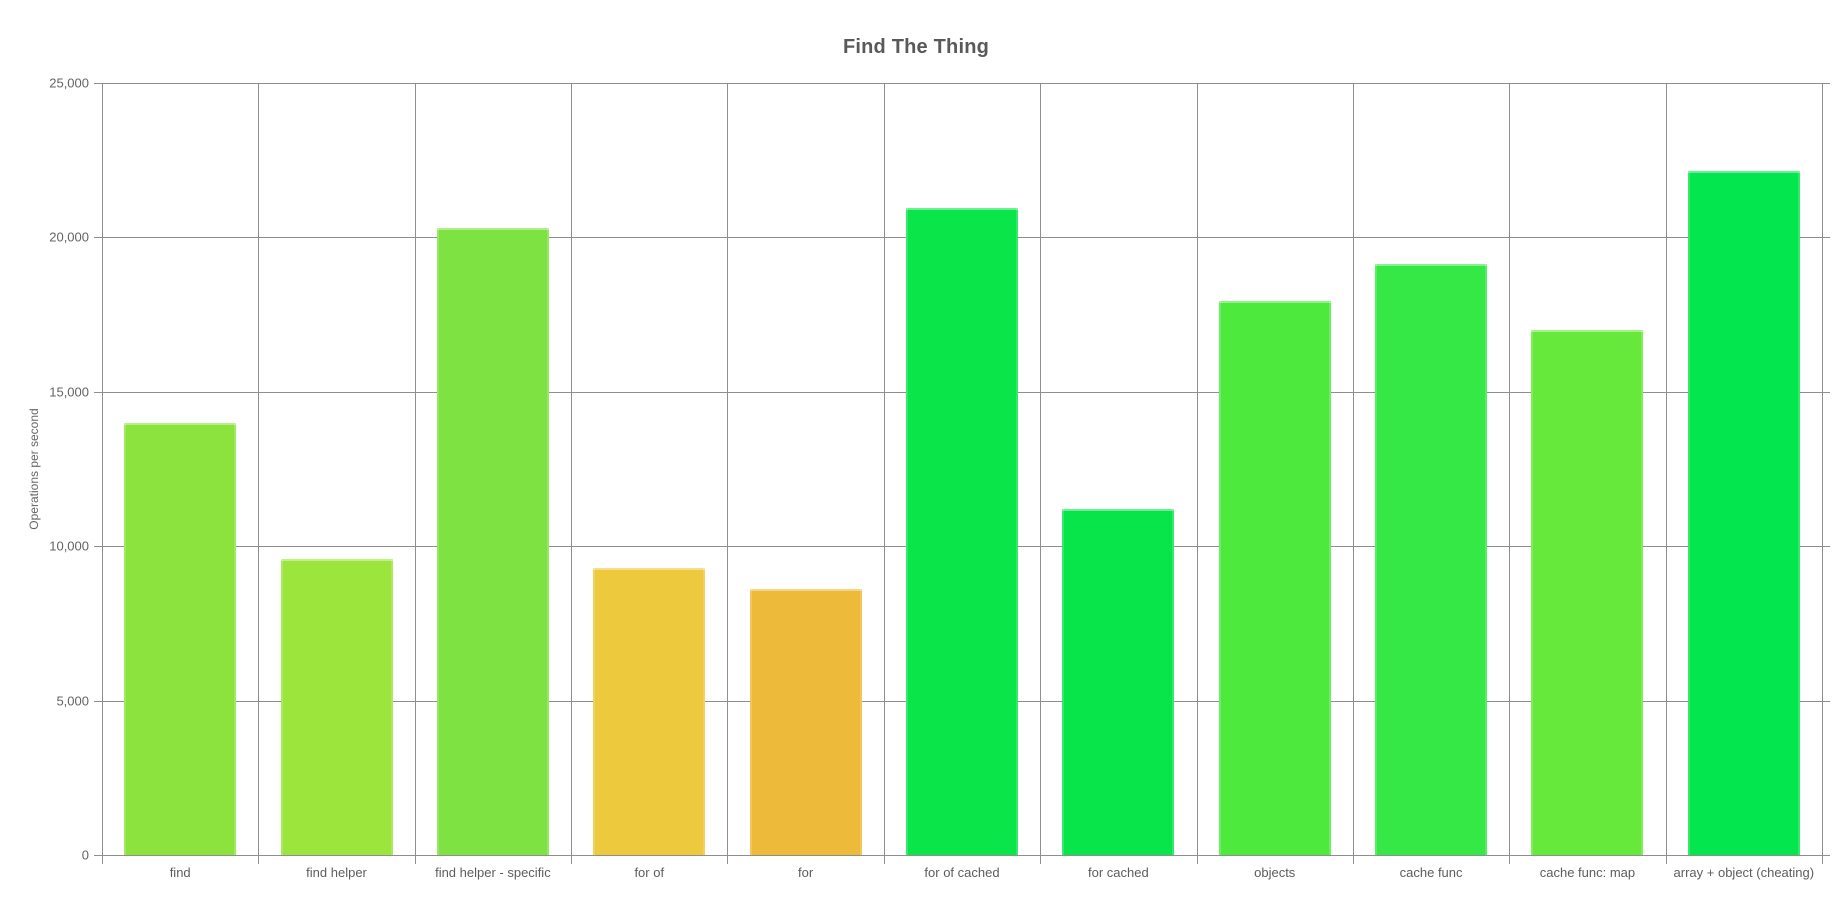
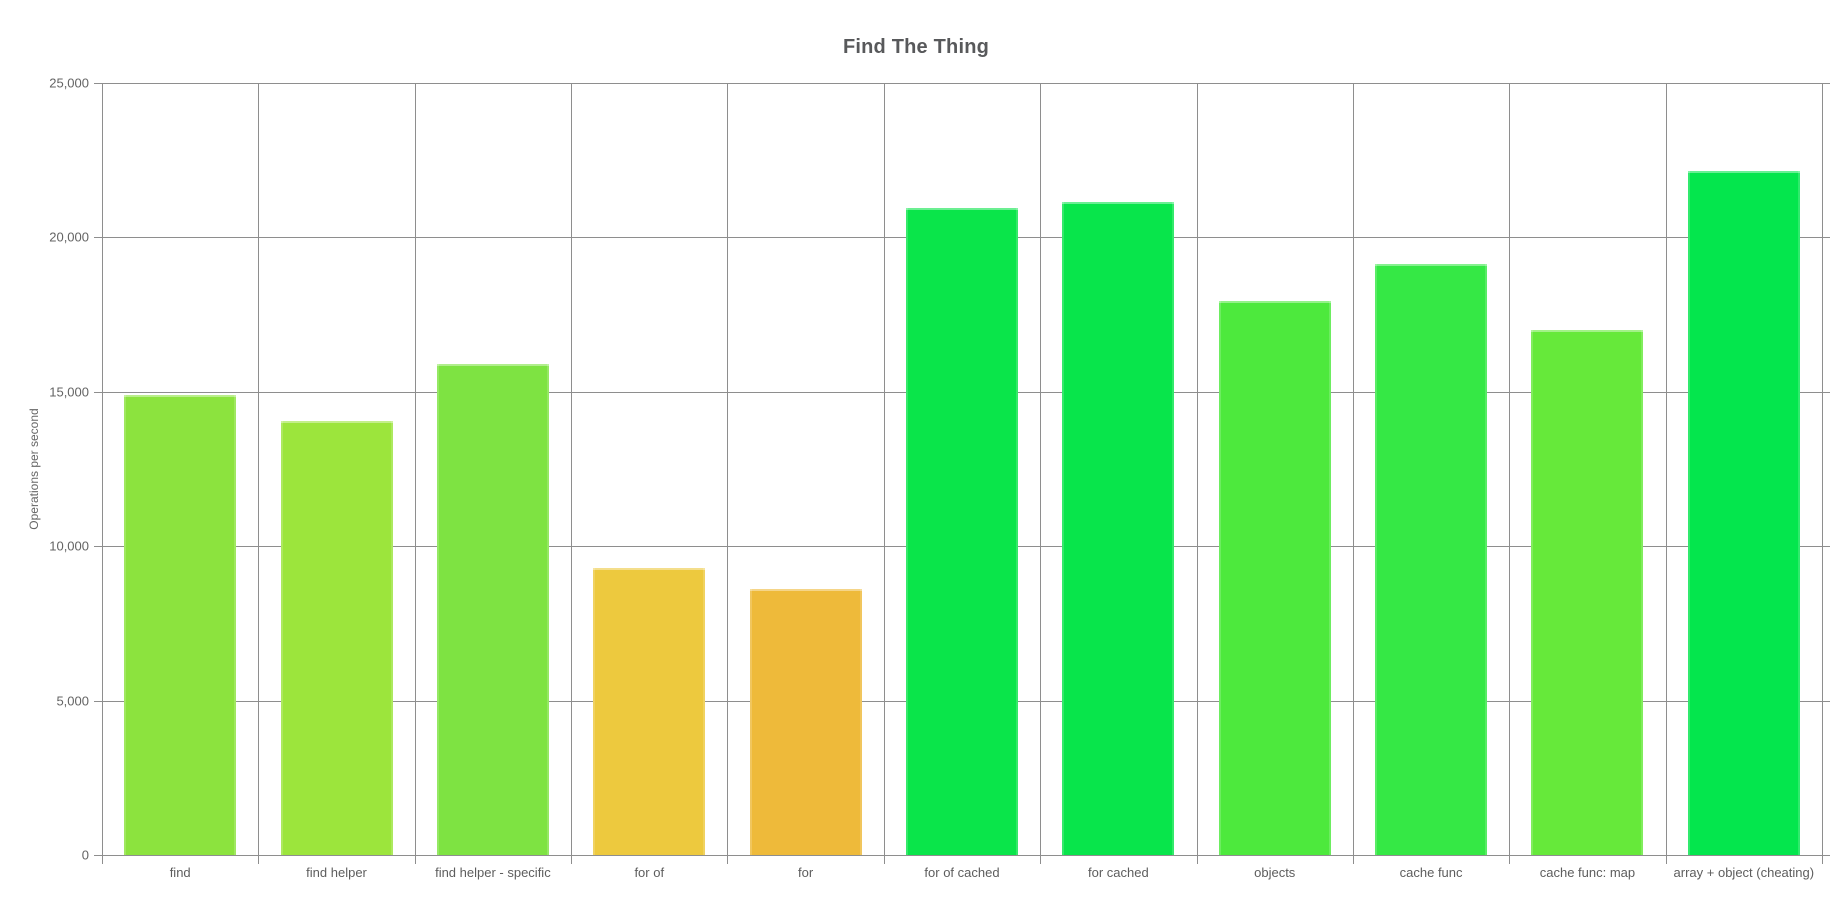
find: 14000 -> 14900
find helper: 9600 -> 14000
find helper - specific: 20300 -> 15900
for cached: 11200 -> 21200
